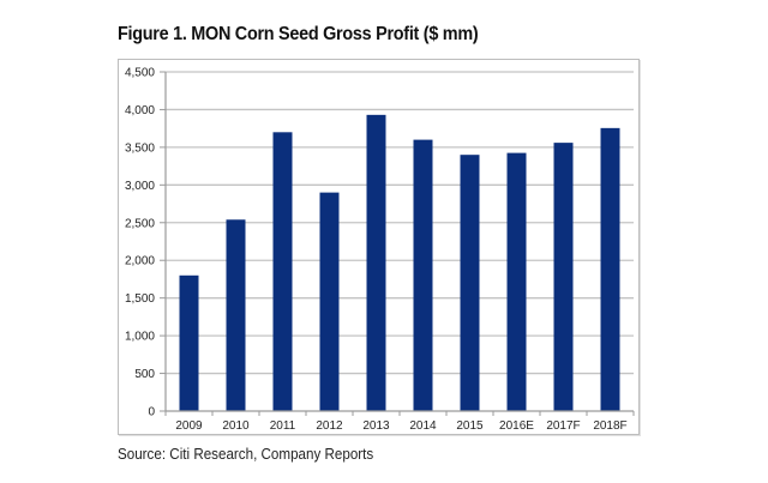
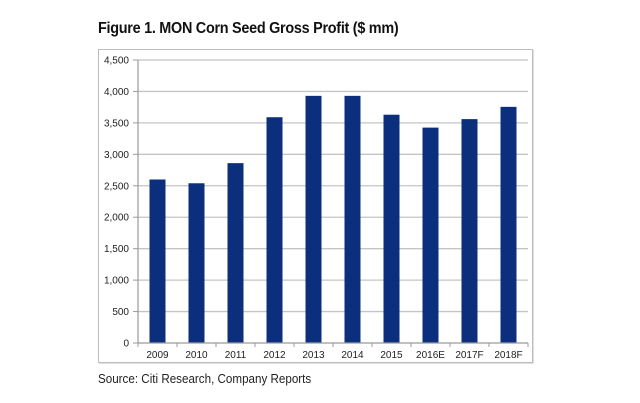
2009: 1800 -> 2600
2011: 3700 -> 2900
2012: 2900 -> 3600
2014: 3600 -> 3900
2015: 3400 -> 3600
